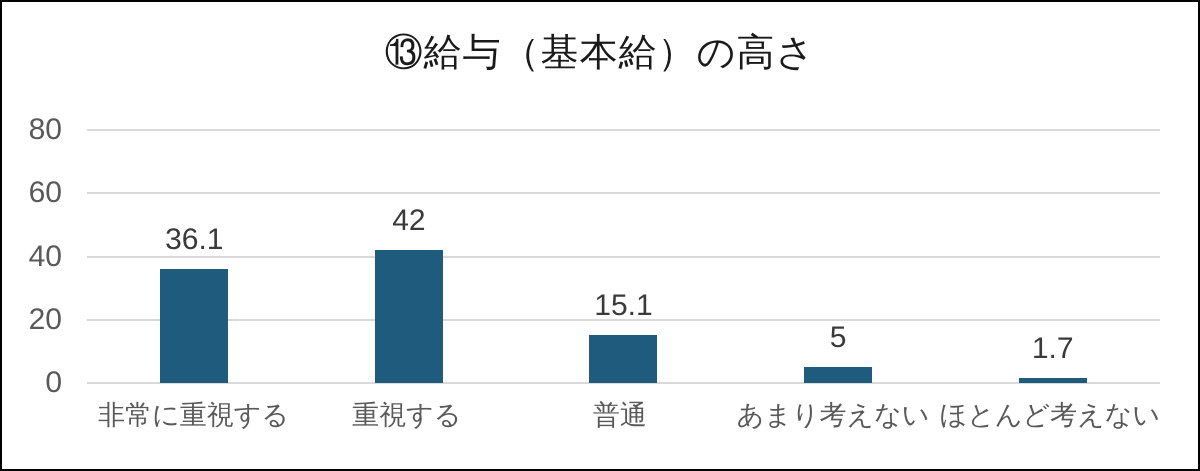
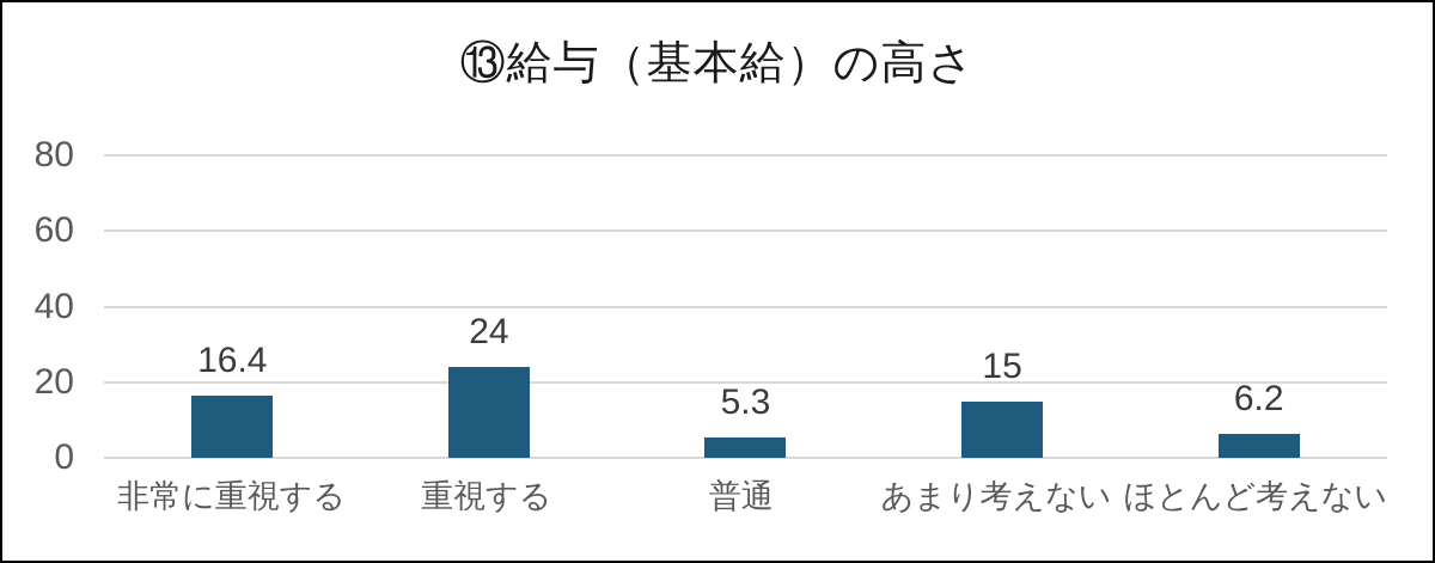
非常に重視する: 36.1 -> 16.4
重視する: 42 -> 24
普通: 15.1 -> 5.3
あまり考えない: 5 -> 15
ほとんど考えない: 1.7 -> 6.2
